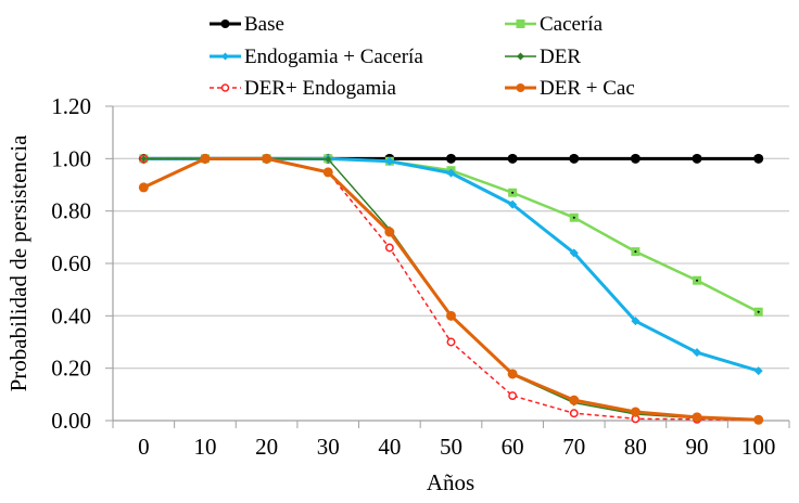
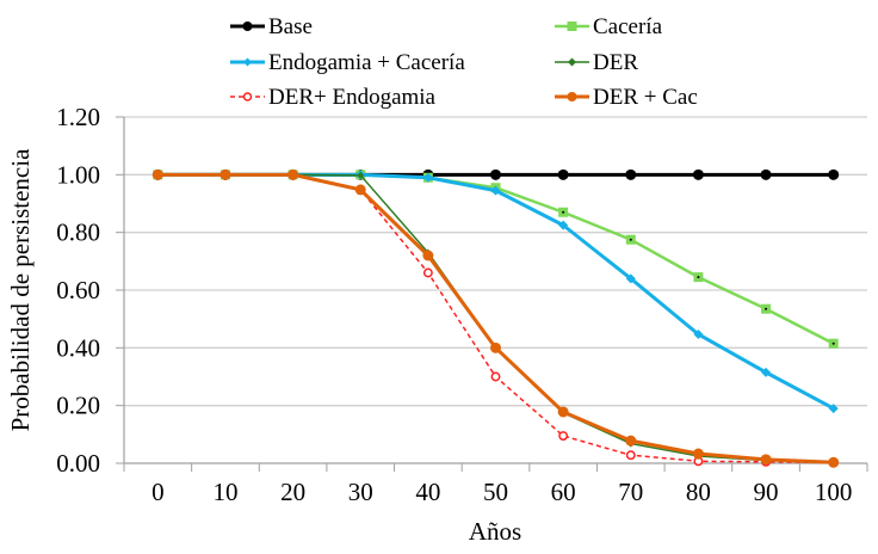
DER + Cac/0: 0.89 -> 1.00
Endogamia + Cacería/80: 0.38 -> 0.45
Endogamia + Cacería/90: 0.26 -> 0.32
